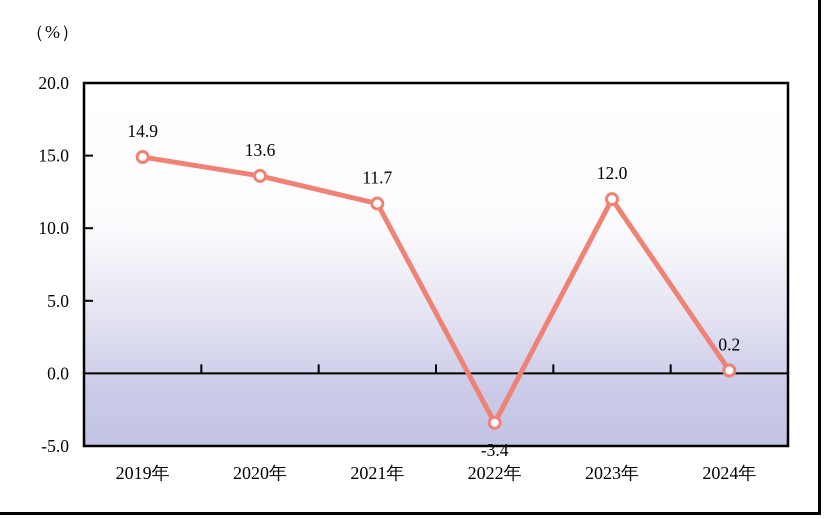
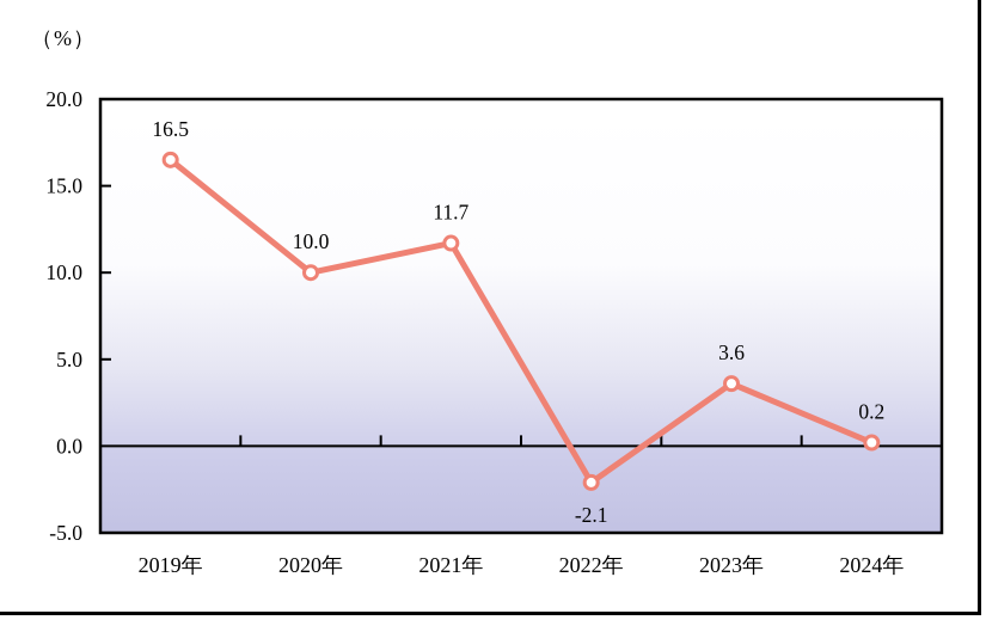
2019年: 14.9 -> 16.5
2020年: 13.6 -> 10.0
2022年: -3.4 -> -2.1
2023年: 12.0 -> 3.6
